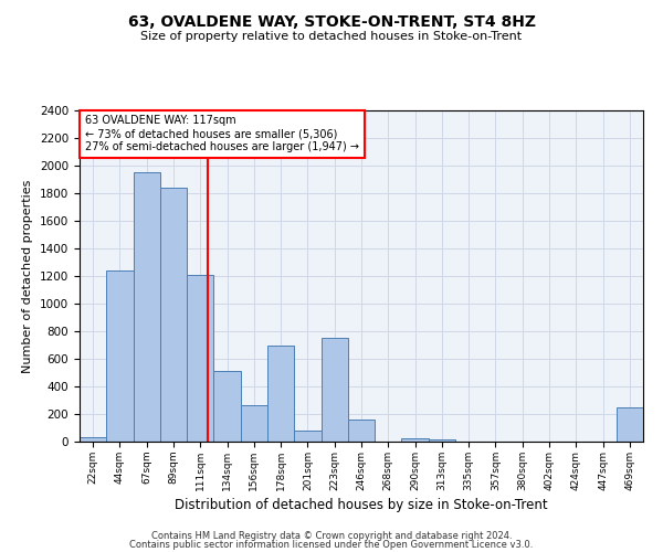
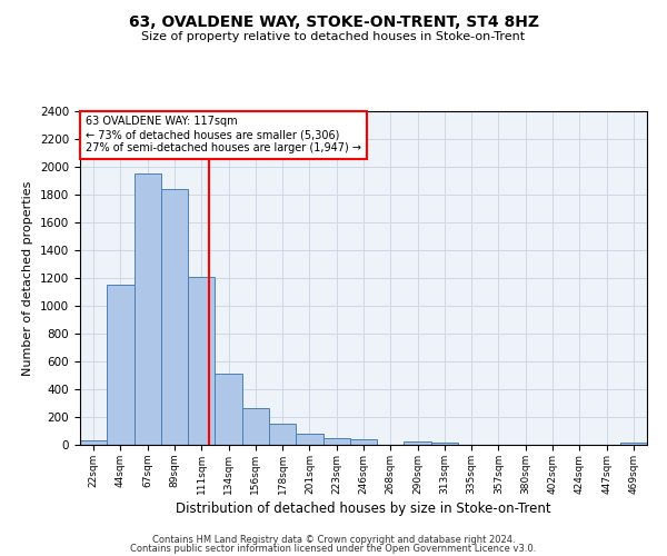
44sqm: 1240 -> 1150
178sqm: 700 -> 160
223sqm: 750 -> 40
246sqm: 160 -> 40
469sqm: 250 -> 20
